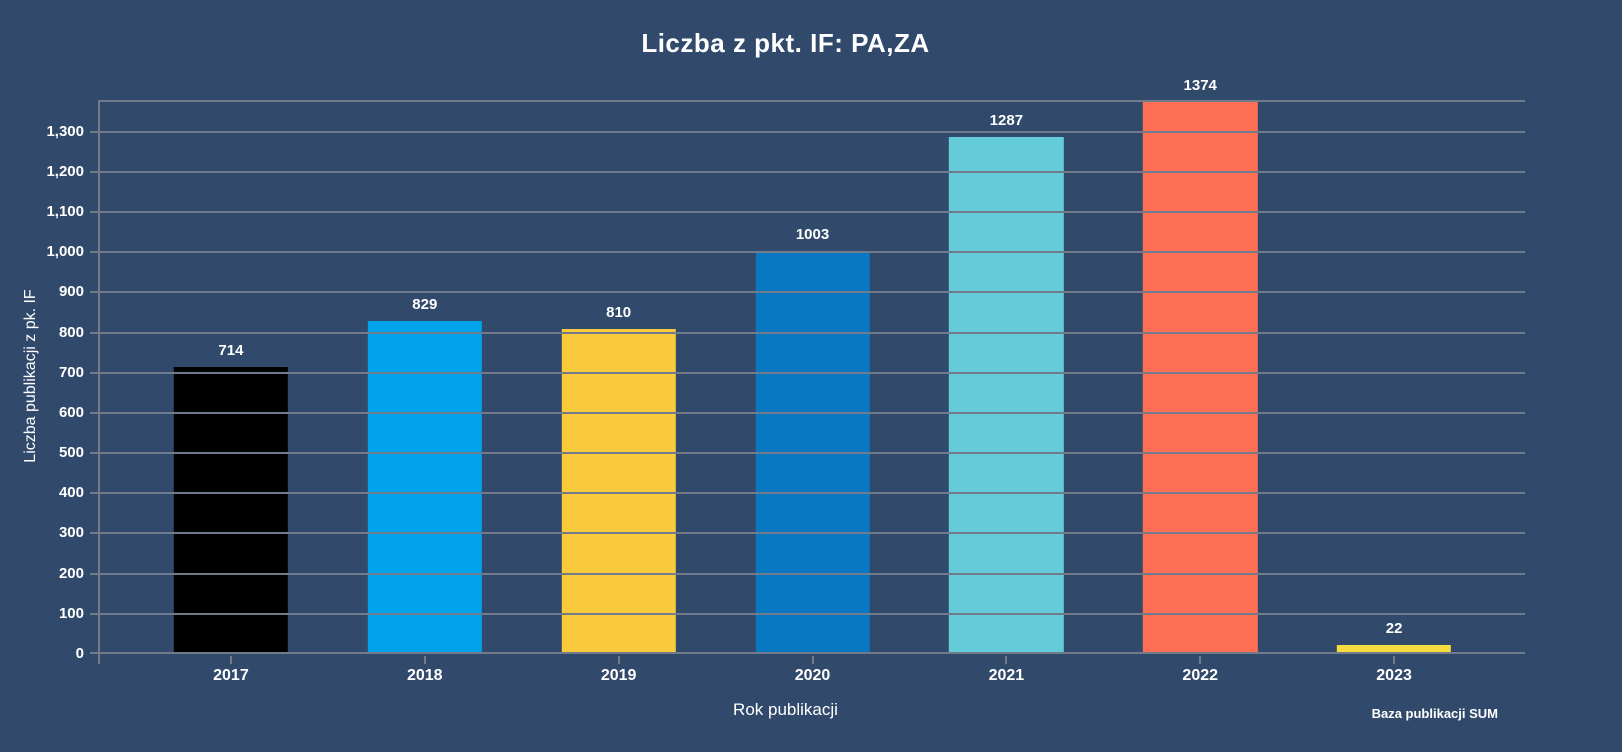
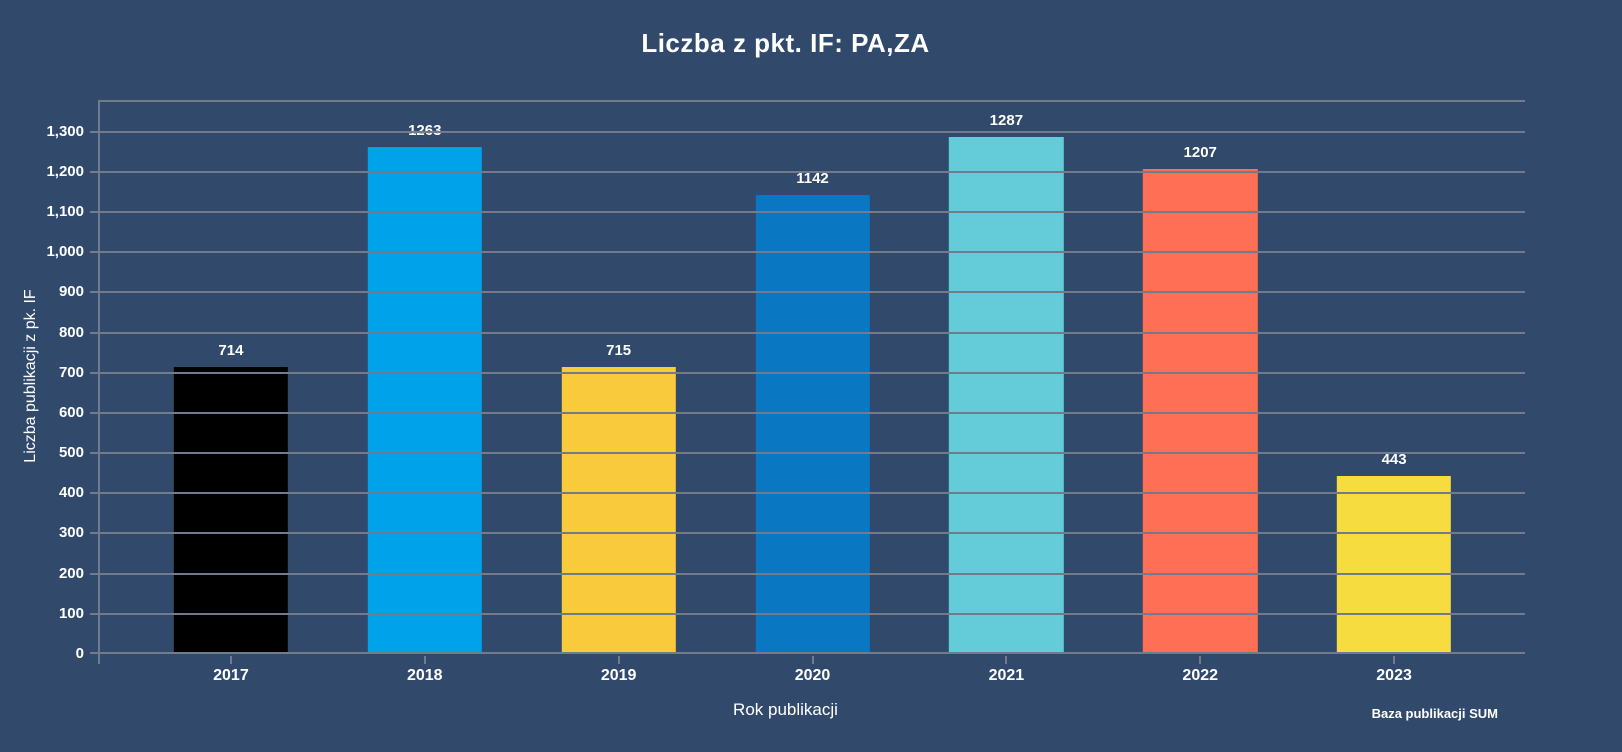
2018: 829 -> 1263
2019: 810 -> 715
2020: 1003 -> 1142
2022: 1374 -> 1207
2023: 22 -> 443
